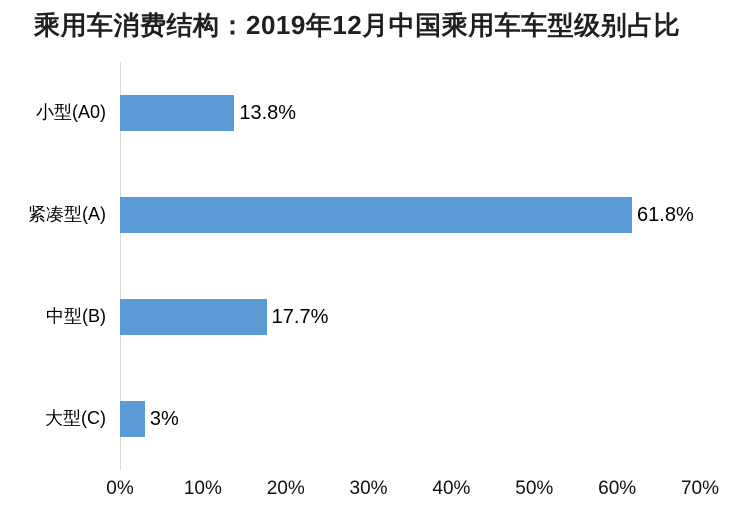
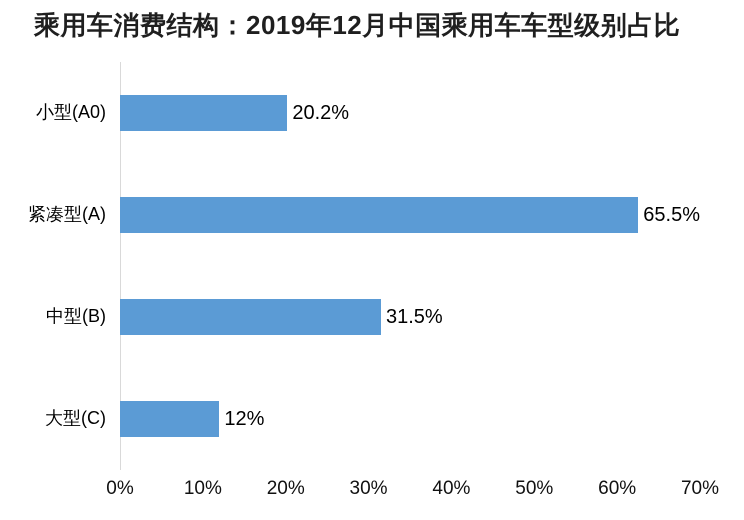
小型(A0): 13.8% -> 20.2%
紧凑型(A): 61.8% -> 65.5%
中型(B): 17.7% -> 31.5%
大型(C): 3% -> 12%
